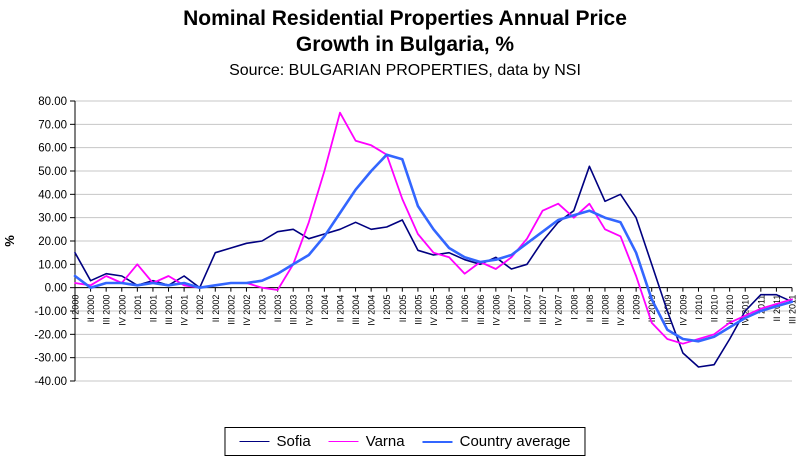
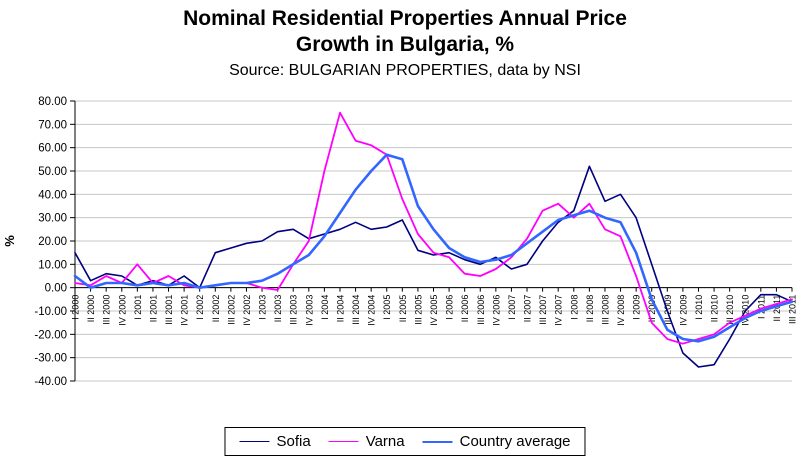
Varna/IV 2003: 28 -> 20
Varna/III 2006: 11 -> 5
